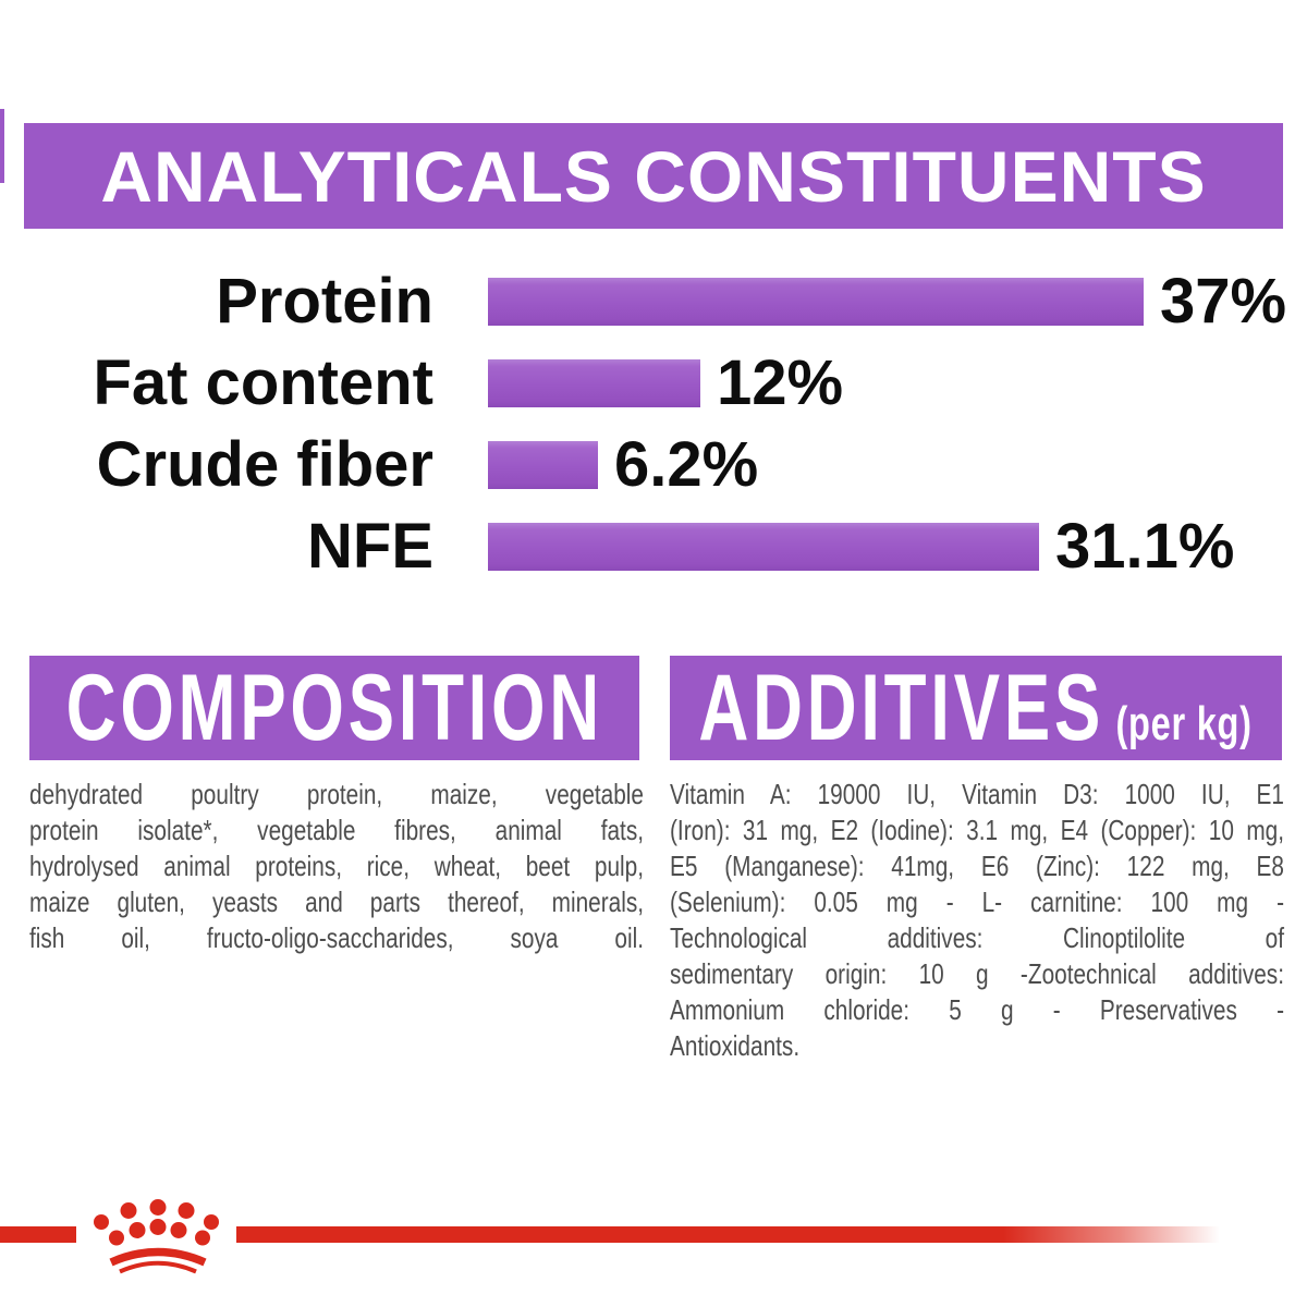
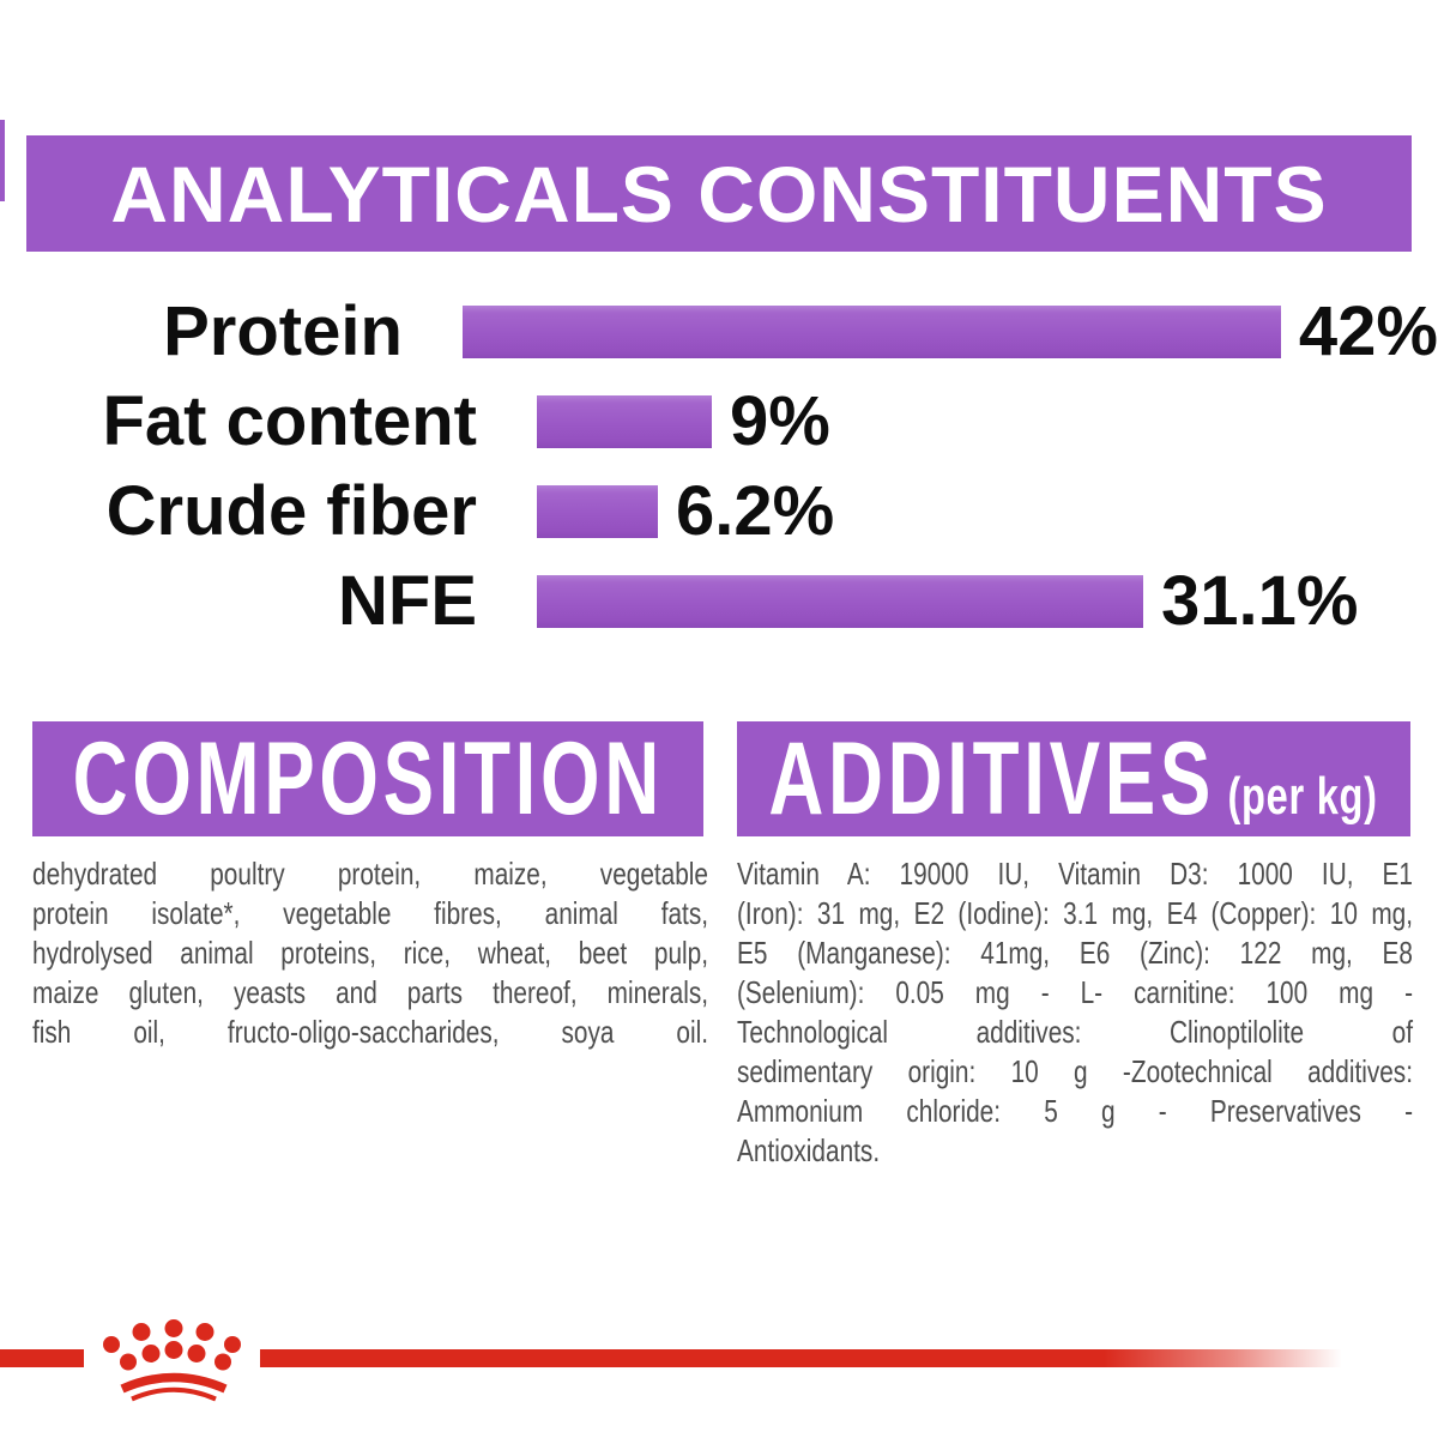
Protein: 37% -> 42%
Fat content: 12% -> 9%
